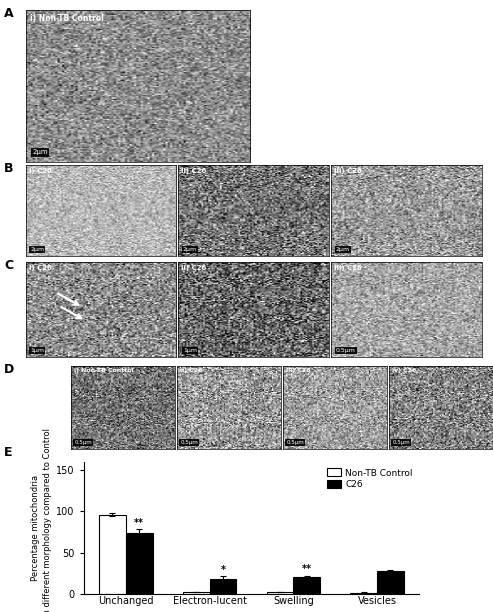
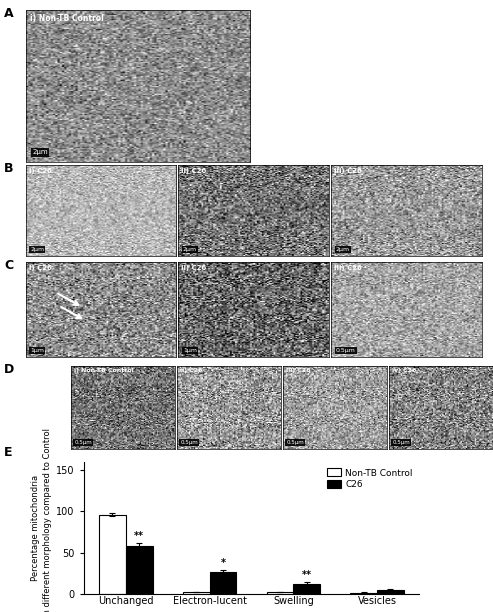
C26/Unchanged: 74 -> 58
C26/Electron-lucent: 18 -> 26
C26/Swelling: 20 -> 12
C26/Vesicles: 28 -> 5
